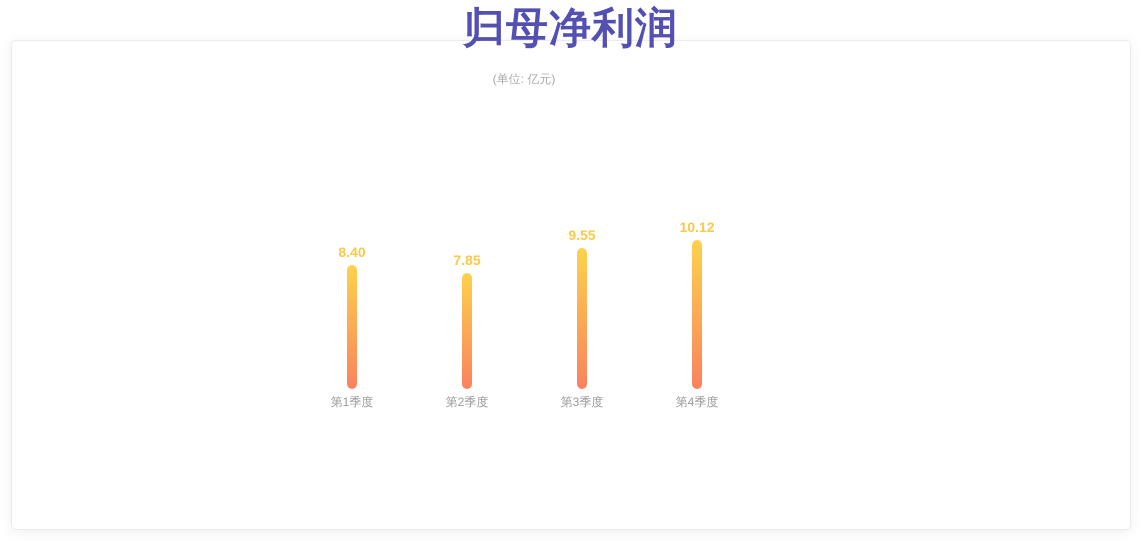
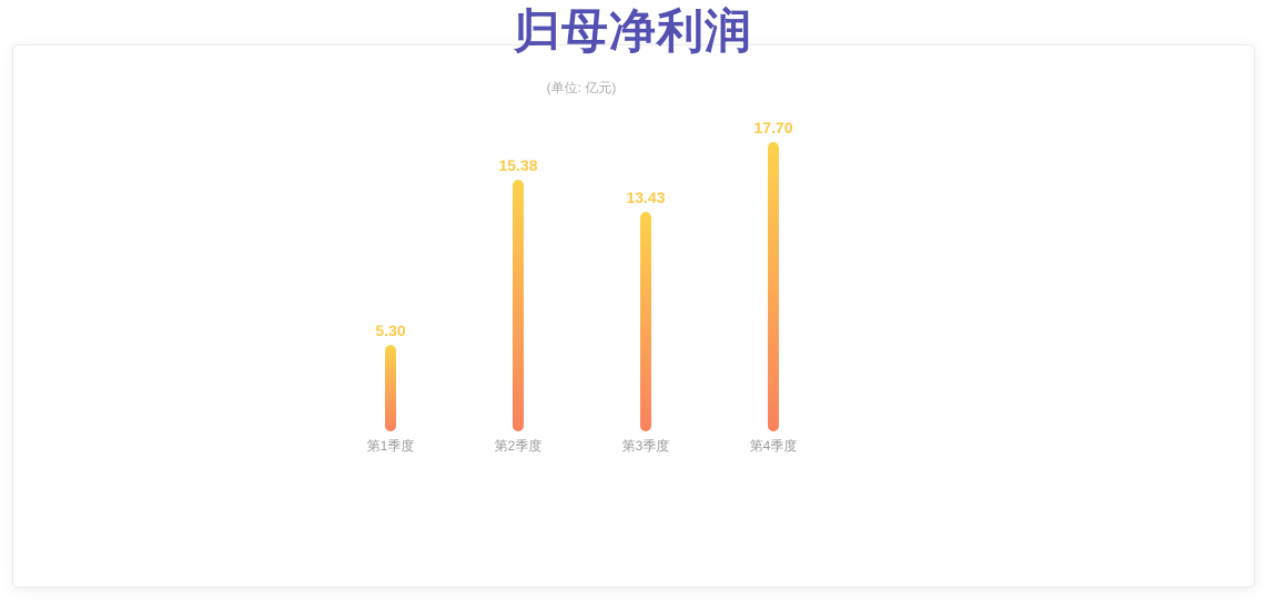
第1季度: 8.40 -> 5.30
第2季度: 7.85 -> 15.38
第3季度: 9.55 -> 13.43
第4季度: 10.12 -> 17.70
